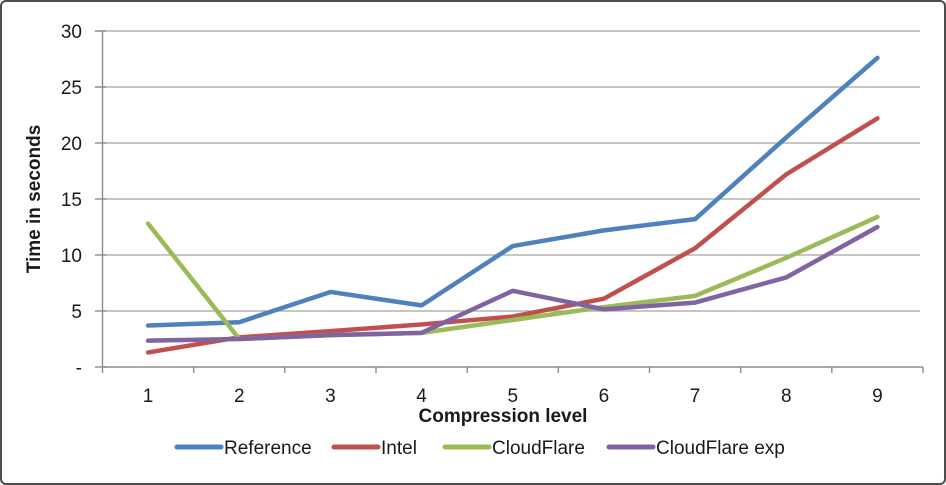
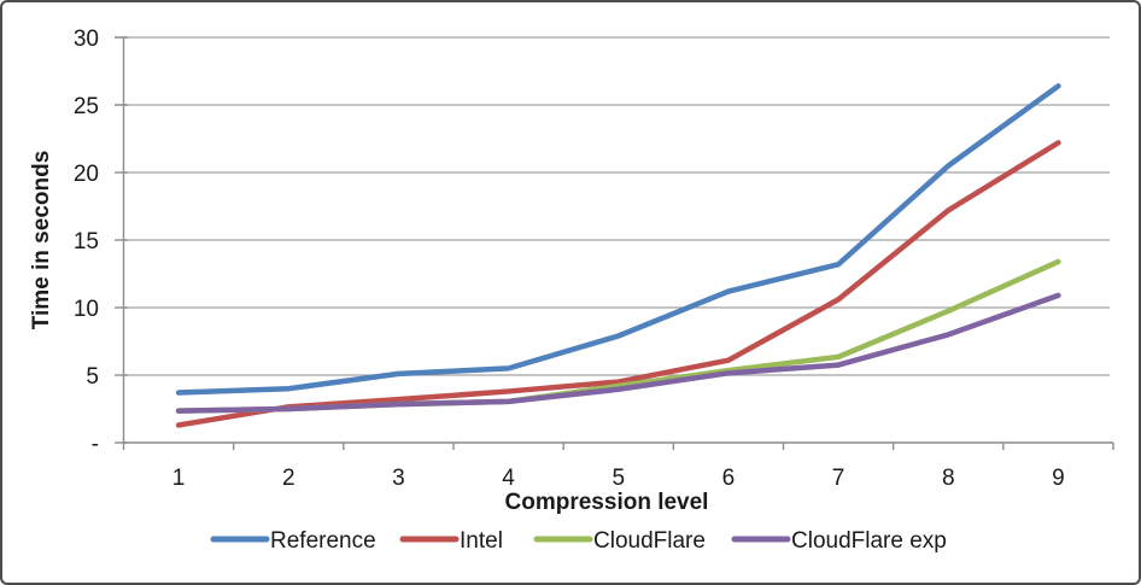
CloudFlare/1: 12.8 -> 2.4
Reference/3: 6.7 -> 5.1
Reference/5: 10.8 -> 7.9
CloudFlare exp/5: 6.8 -> 4.0
Reference/6: 12.2 -> 11.2
Reference/9: 27.6 -> 26.4
CloudFlare exp/9: 12.5 -> 10.9
